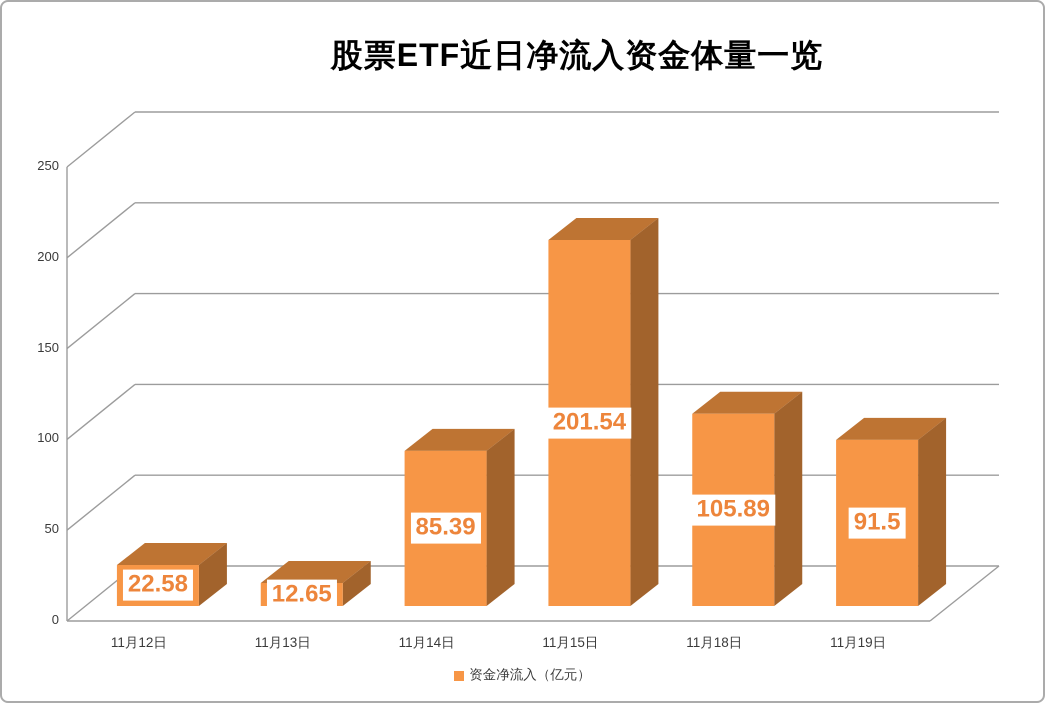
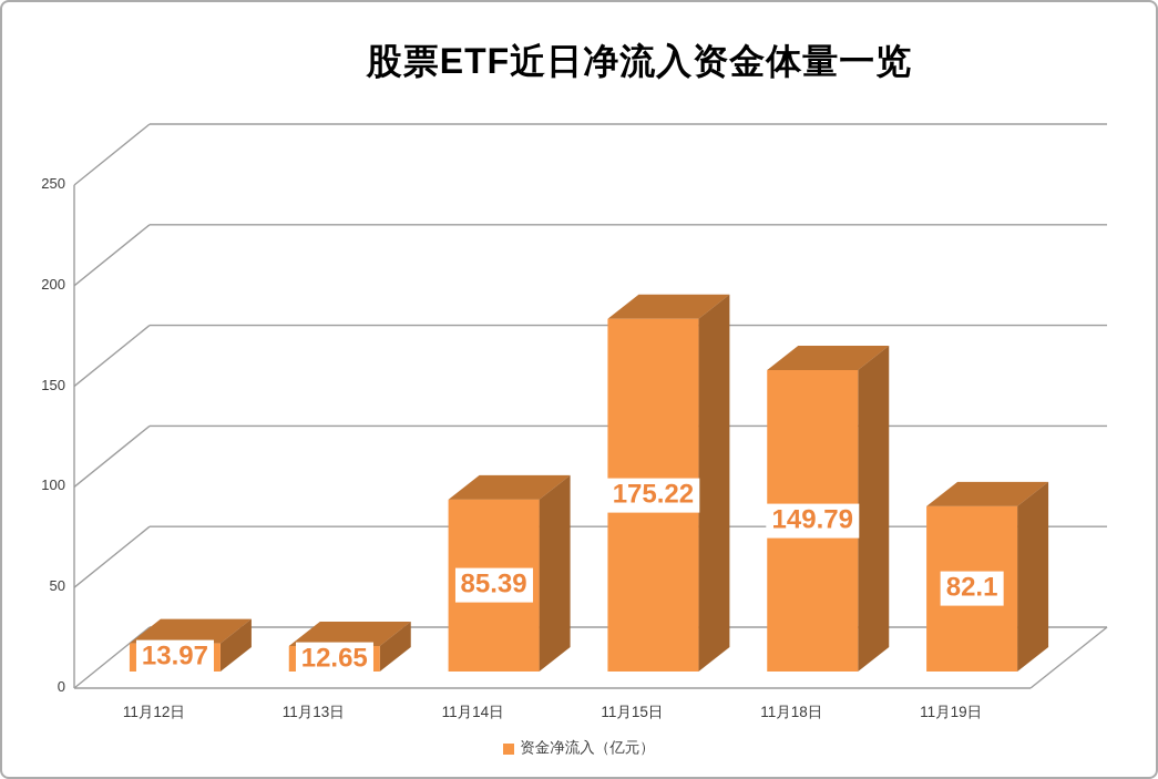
11月12日: 22.58 -> 13.97
11月15日: 201.54 -> 175.22
11月18日: 105.89 -> 149.79
11月19日: 91.5 -> 82.1
